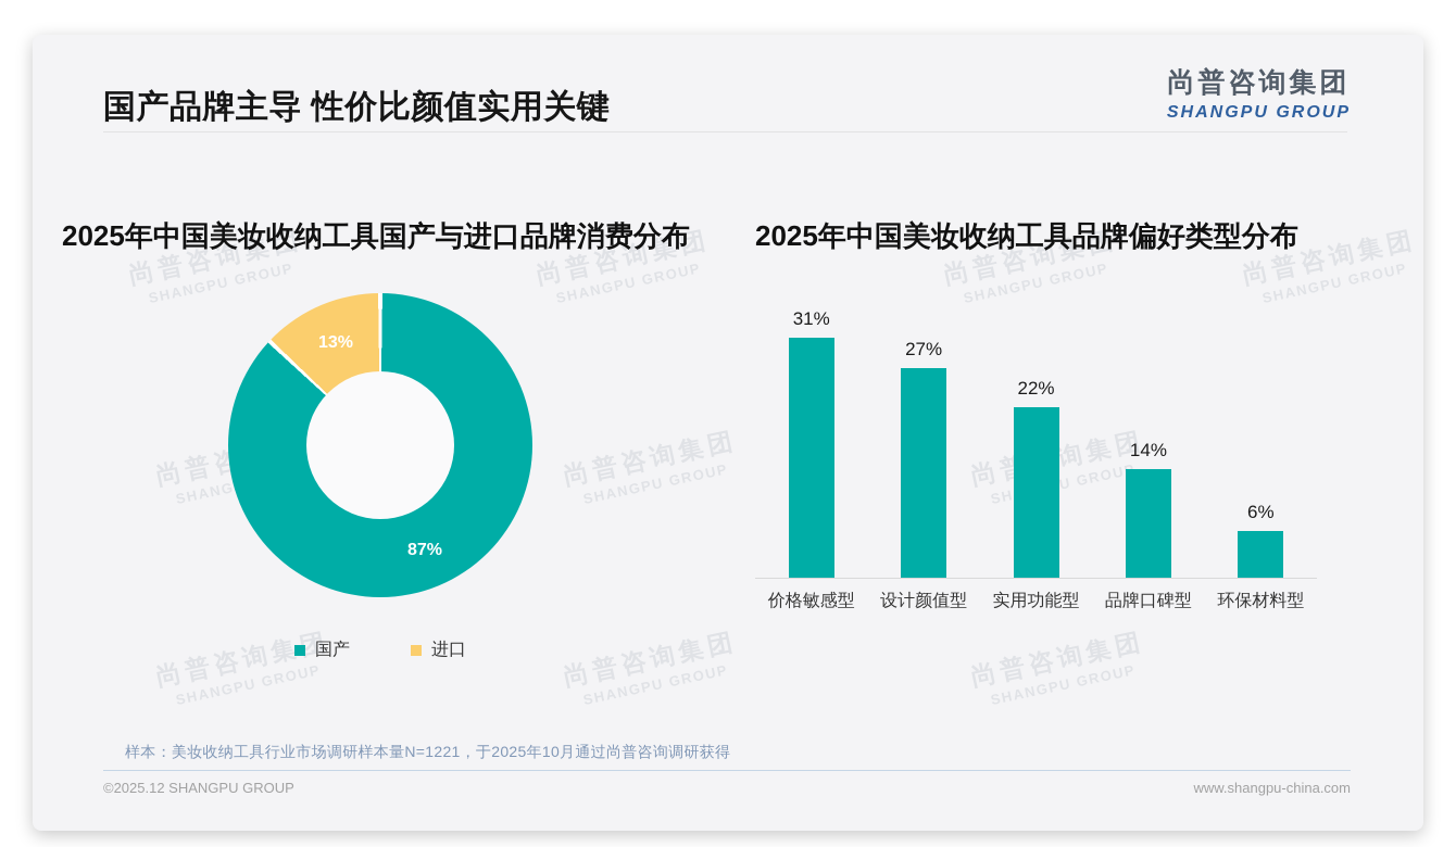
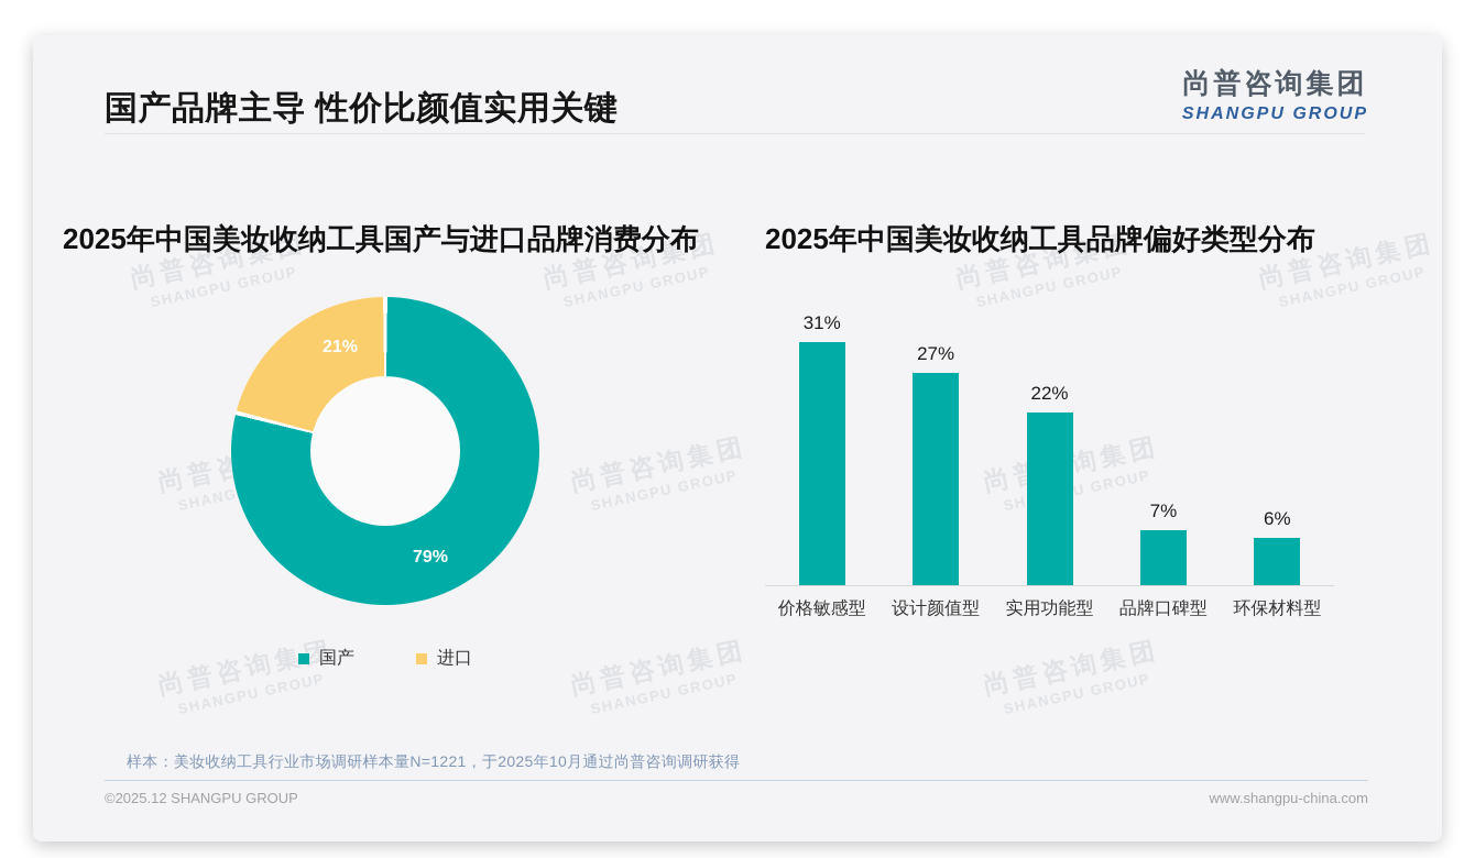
2025年中国美妆收纳工具国产与进口品牌消费分布/国产: 87% -> 79%
2025年中国美妆收纳工具国产与进口品牌消费分布/进口: 13% -> 21%
2025年中国美妆收纳工具品牌偏好类型分布/品牌口碑型: 14% -> 7%
